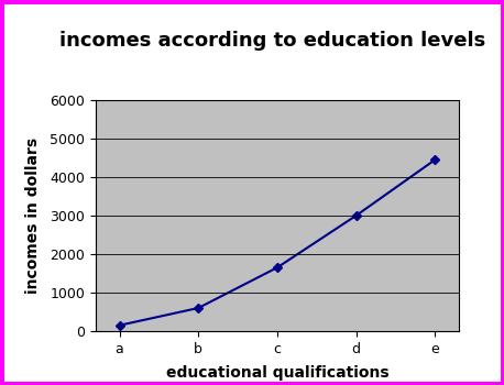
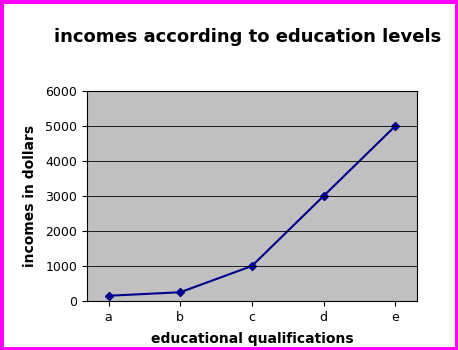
b: 600 -> 250
c: 1650 -> 1000
e: 4450 -> 5000
